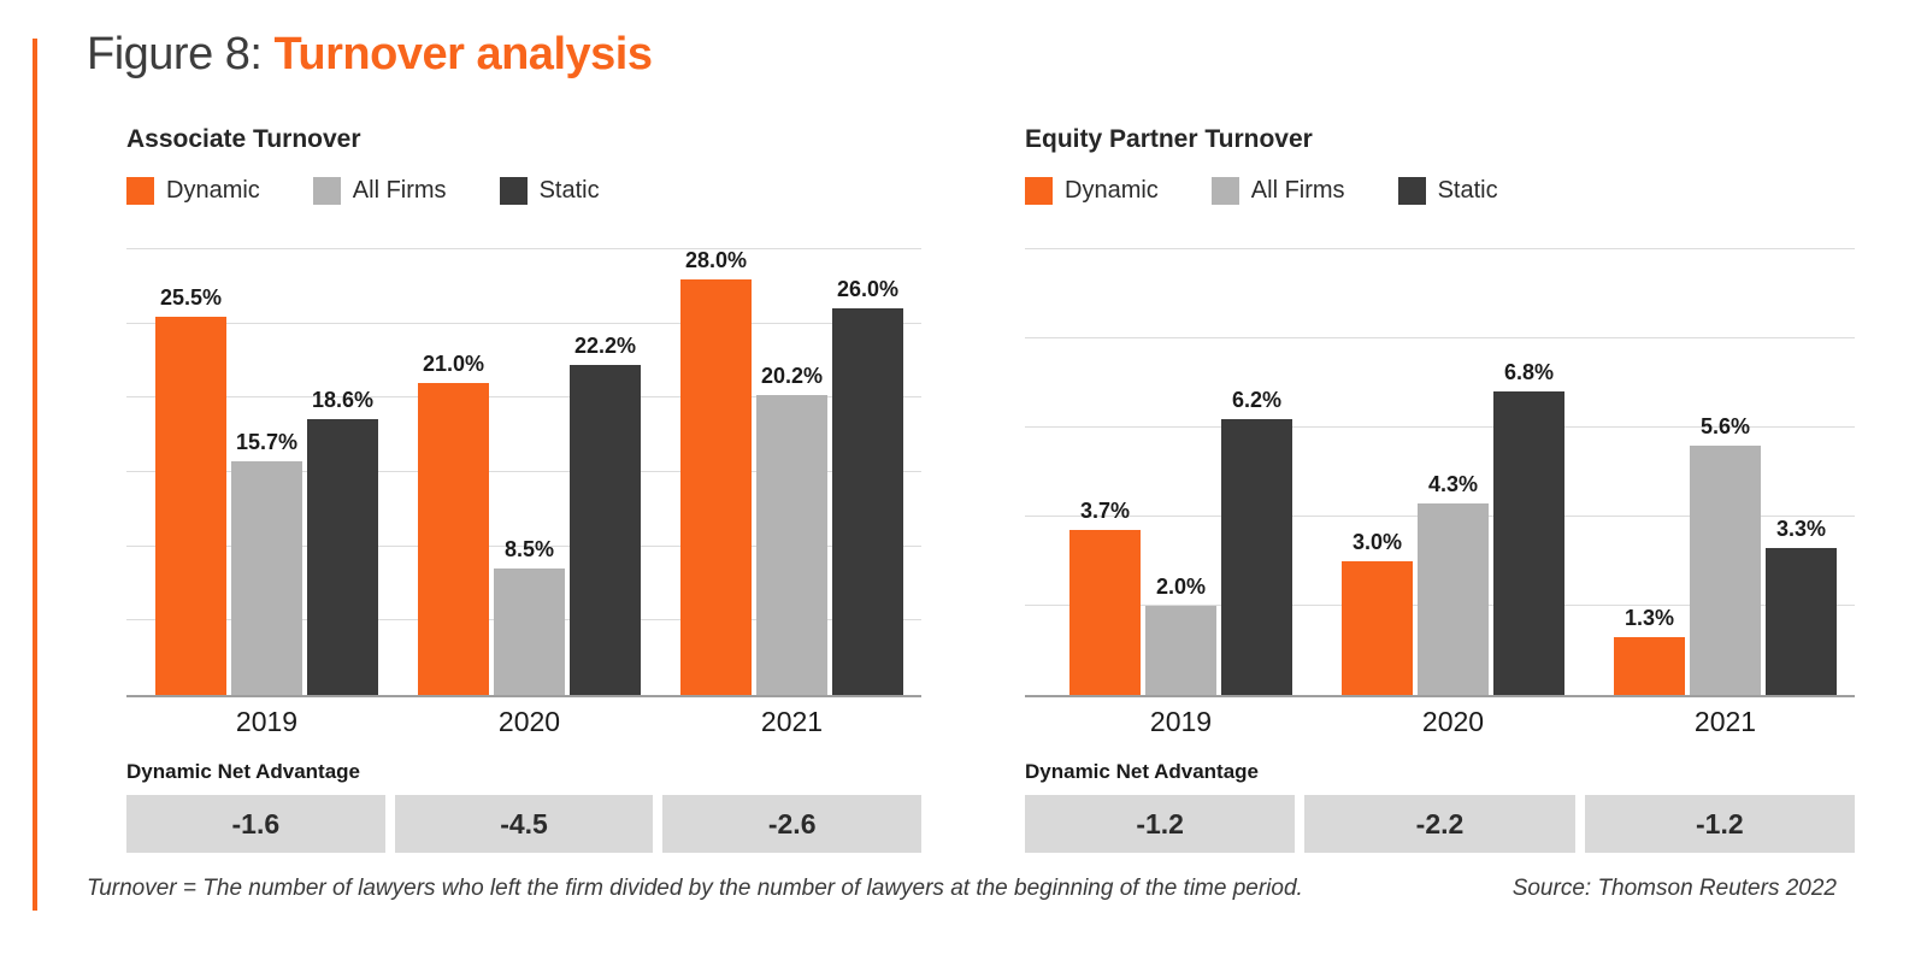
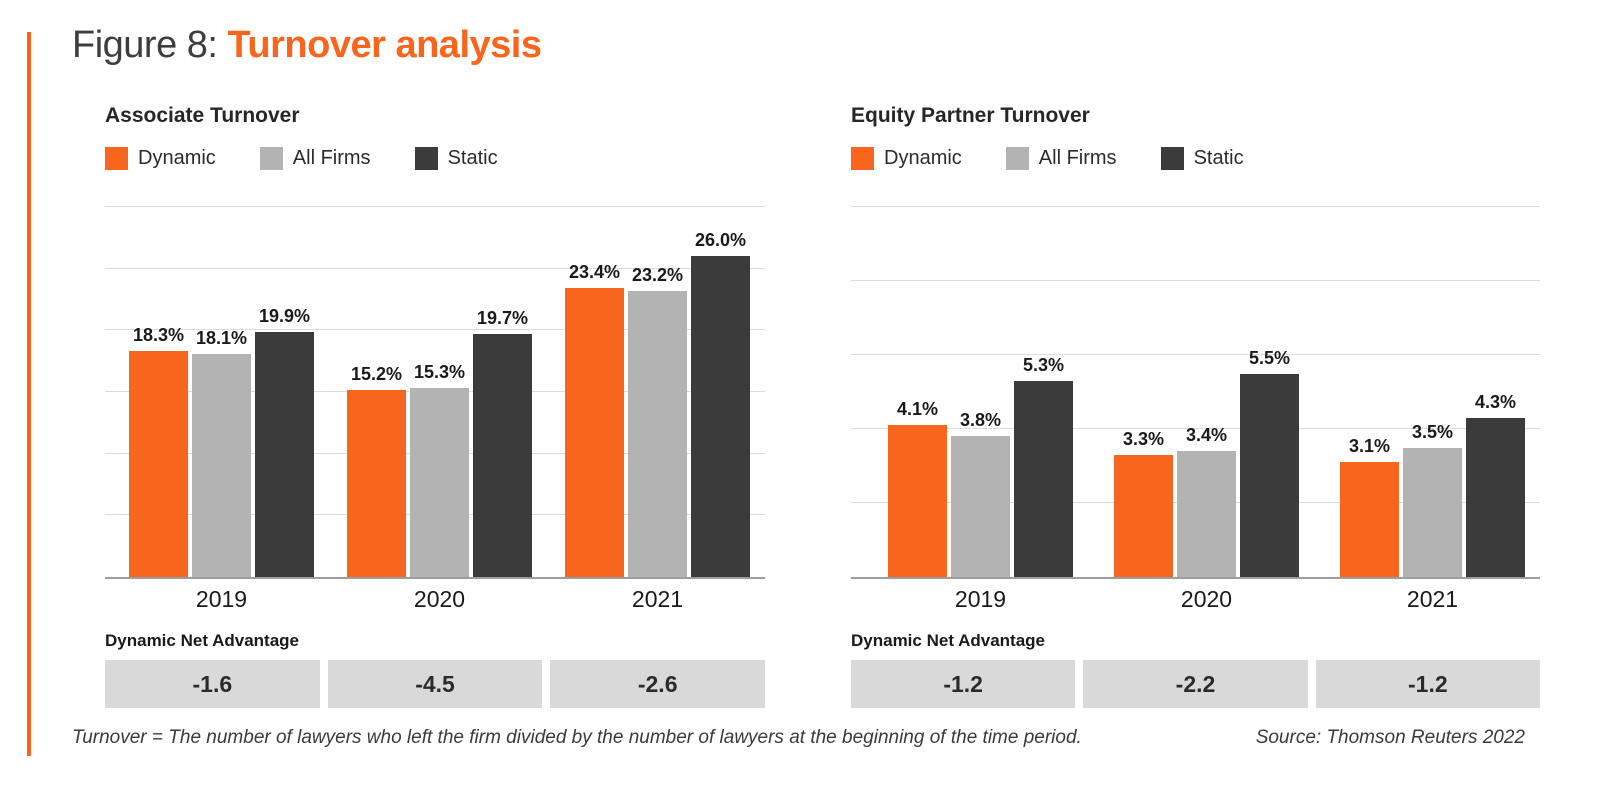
Associate Turnover/Dynamic/2019: 25.5% -> 18.3%
Associate Turnover/All Firms/2019: 15.7% -> 18.1%
Associate Turnover/Static/2019: 18.6% -> 19.9%
Associate Turnover/Dynamic/2020: 21.0% -> 15.2%
Associate Turnover/All Firms/2020: 8.5% -> 15.3%
Associate Turnover/Static/2020: 22.2% -> 19.7%
Associate Turnover/Dynamic/2021: 28.0% -> 23.4%
Associate Turnover/All Firms/2021: 20.2% -> 23.2%
Equity Partner Turnover/Dynamic/2019: 3.7% -> 4.1%
Equity Partner Turnover/All Firms/2019: 2.0% -> 3.8%
Equity Partner Turnover/Static/2019: 6.2% -> 5.3%
Equity Partner Turnover/Dynamic/2020: 3.0% -> 3.3%
Equity Partner Turnover/All Firms/2020: 4.3% -> 3.4%
Equity Partner Turnover/Static/2020: 6.8% -> 5.5%
Equity Partner Turnover/Dynamic/2021: 1.3% -> 3.1%
Equity Partner Turnover/All Firms/2021: 5.6% -> 3.5%
Equity Partner Turnover/Static/2021: 3.3% -> 4.3%
